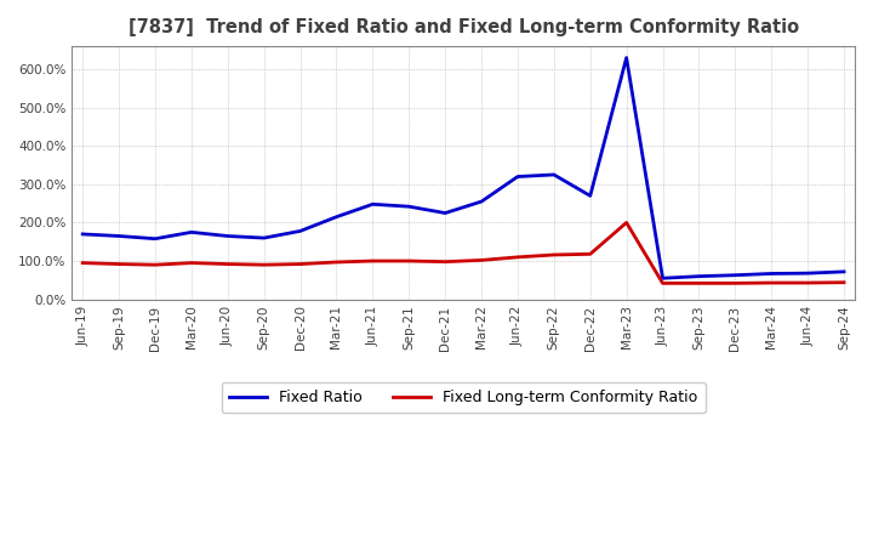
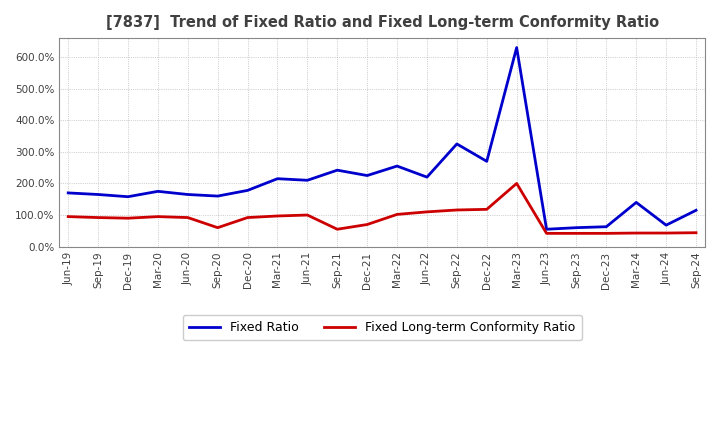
Fixed Long-term Conformity Ratio/Sep-20: 90% -> 60%
Fixed Ratio/Jun-21: 248% -> 210%
Fixed Long-term Conformity Ratio/Sep-21: 100% -> 55%
Fixed Long-term Conformity Ratio/Dec-21: 98% -> 70%
Fixed Ratio/Jun-22: 320% -> 220%
Fixed Ratio/Mar-24: 67% -> 140%
Fixed Ratio/Sep-24: 72% -> 115%
